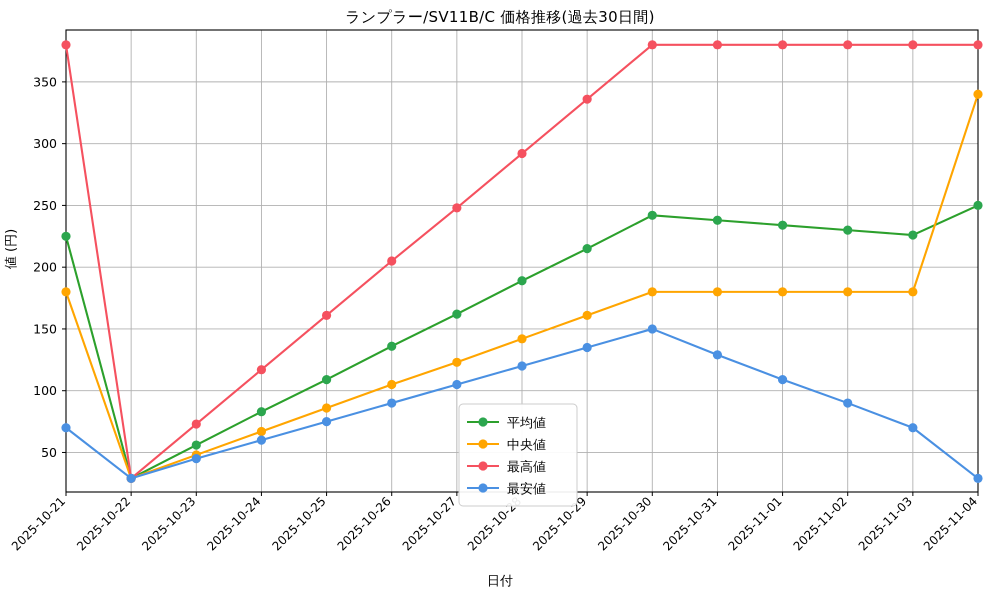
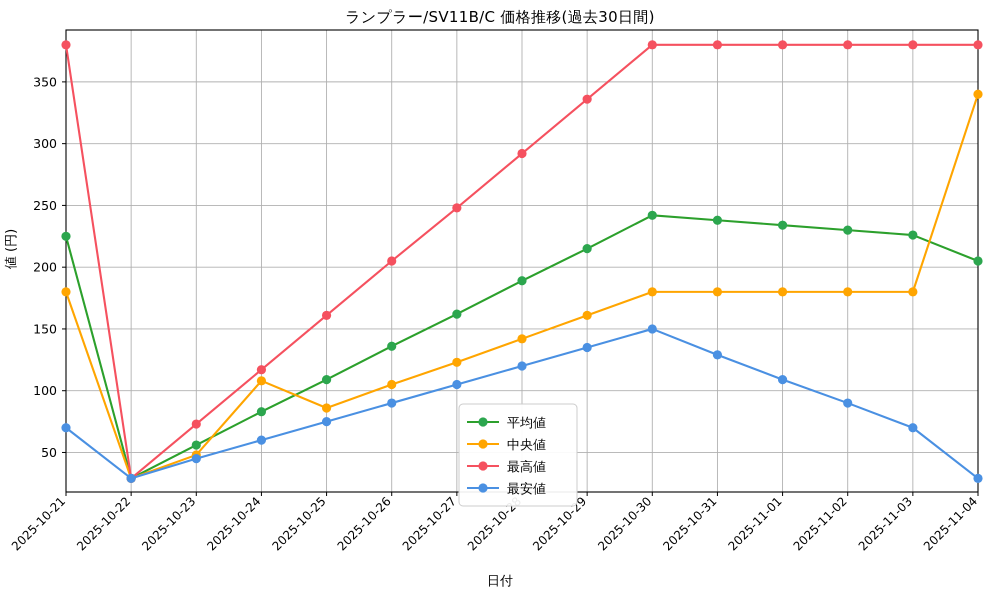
中央値/2025-10-24: 67 -> 108
平均値/2025-11-04: 250 -> 205
